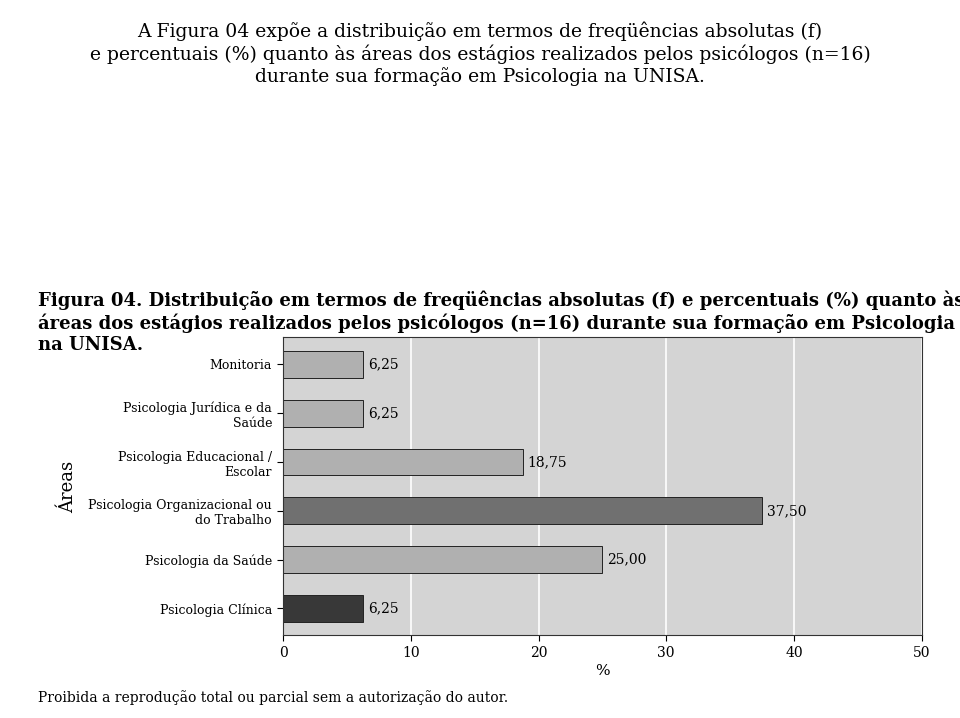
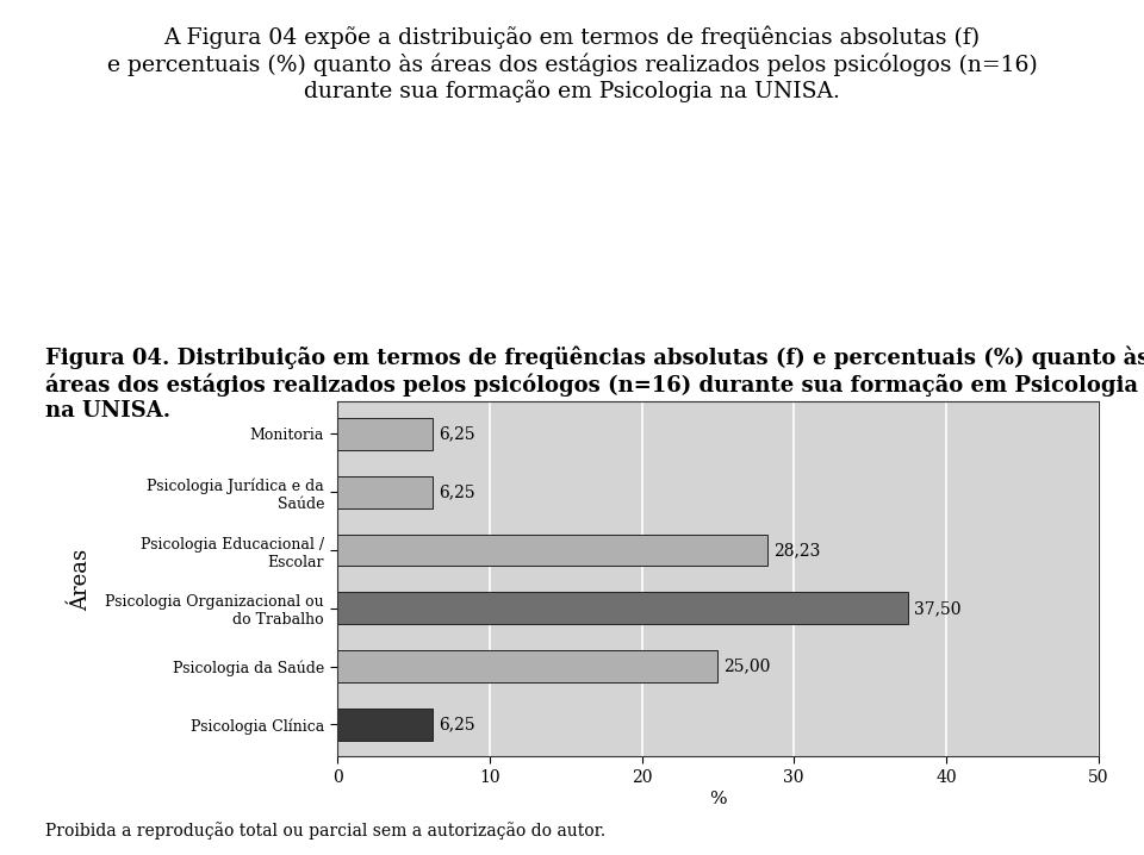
Psicologia Educacional / Escolar: 18,75 -> 28,23
